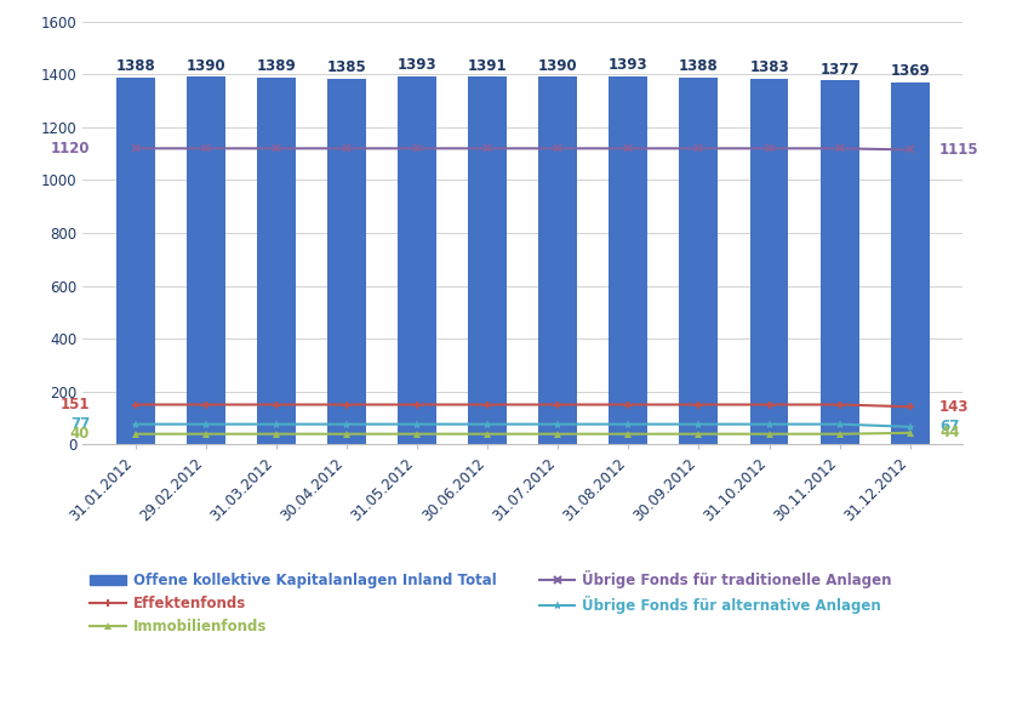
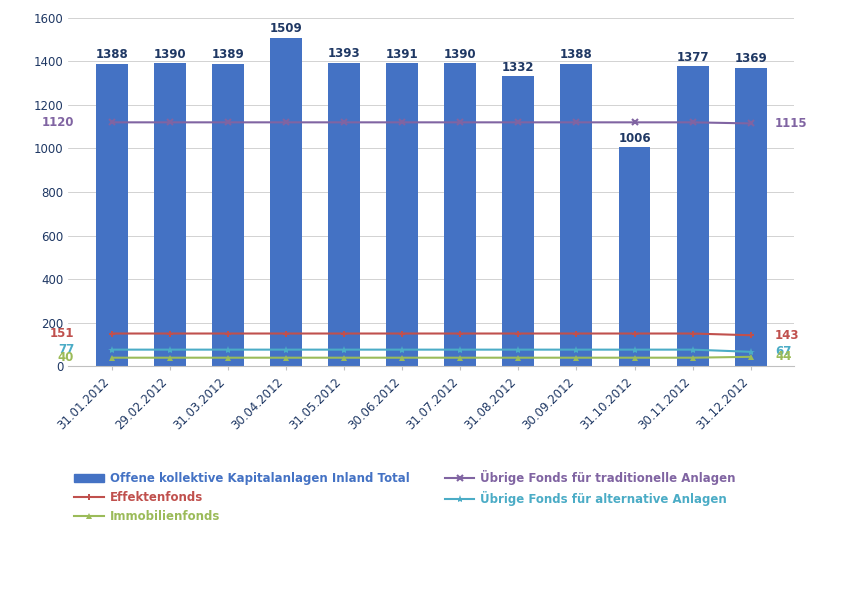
Offene kollektive Kapitalanlagen Inland Total/30.04.2012: 1385 -> 1509
Offene kollektive Kapitalanlagen Inland Total/31.08.2012: 1393 -> 1332
Offene kollektive Kapitalanlagen Inland Total/31.10.2012: 1383 -> 1006
